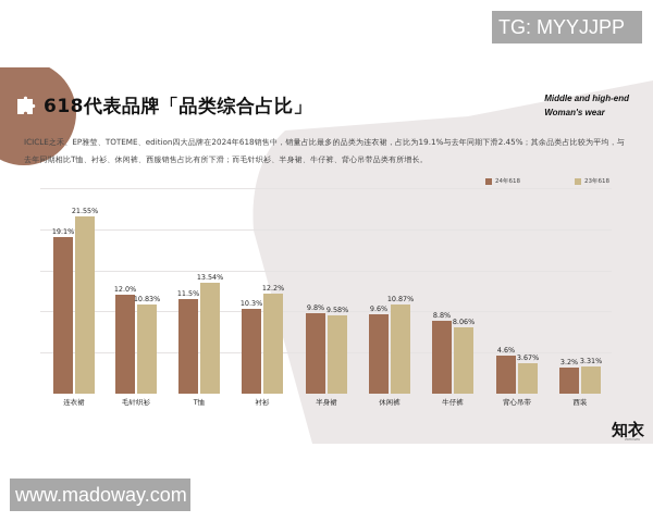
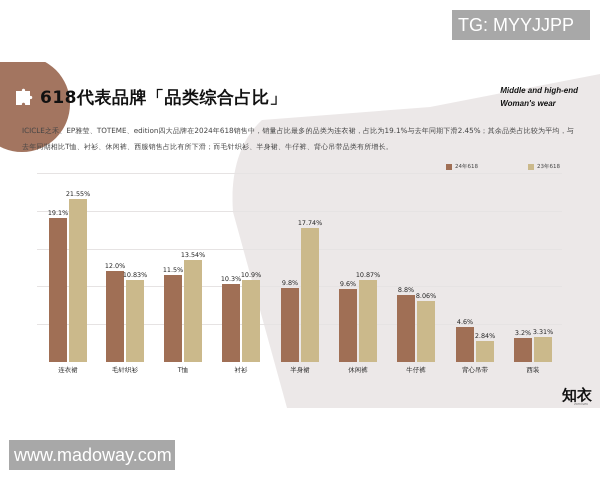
23年618/衬衫: 12.2% -> 10.9%
23年618/半身裙: 9.58% -> 17.74%
23年618/背心吊带: 3.67% -> 2.84%
